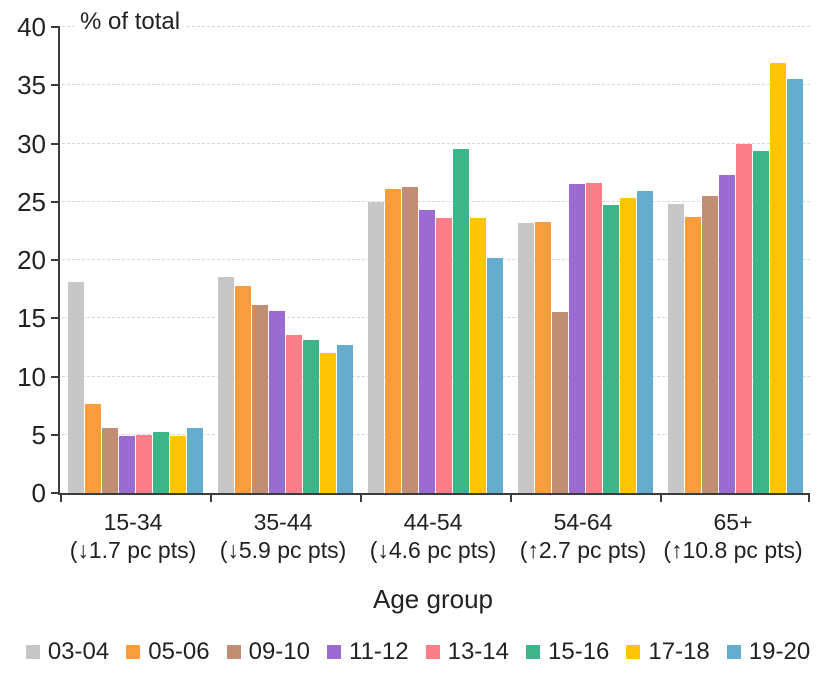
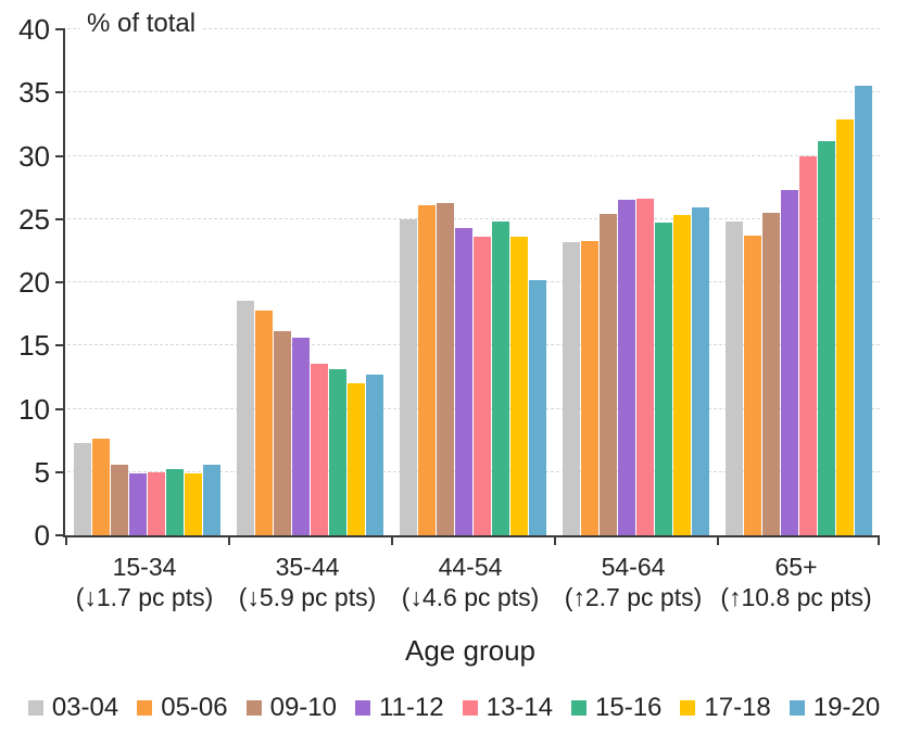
03-04/15-34: 18.1 -> 7.3
15-16/44-54: 29.5 -> 24.8
09-10/54-64: 15.5 -> 25.4
15-16/65+: 29.4 -> 31.2
17-18/65+: 36.9 -> 32.9
